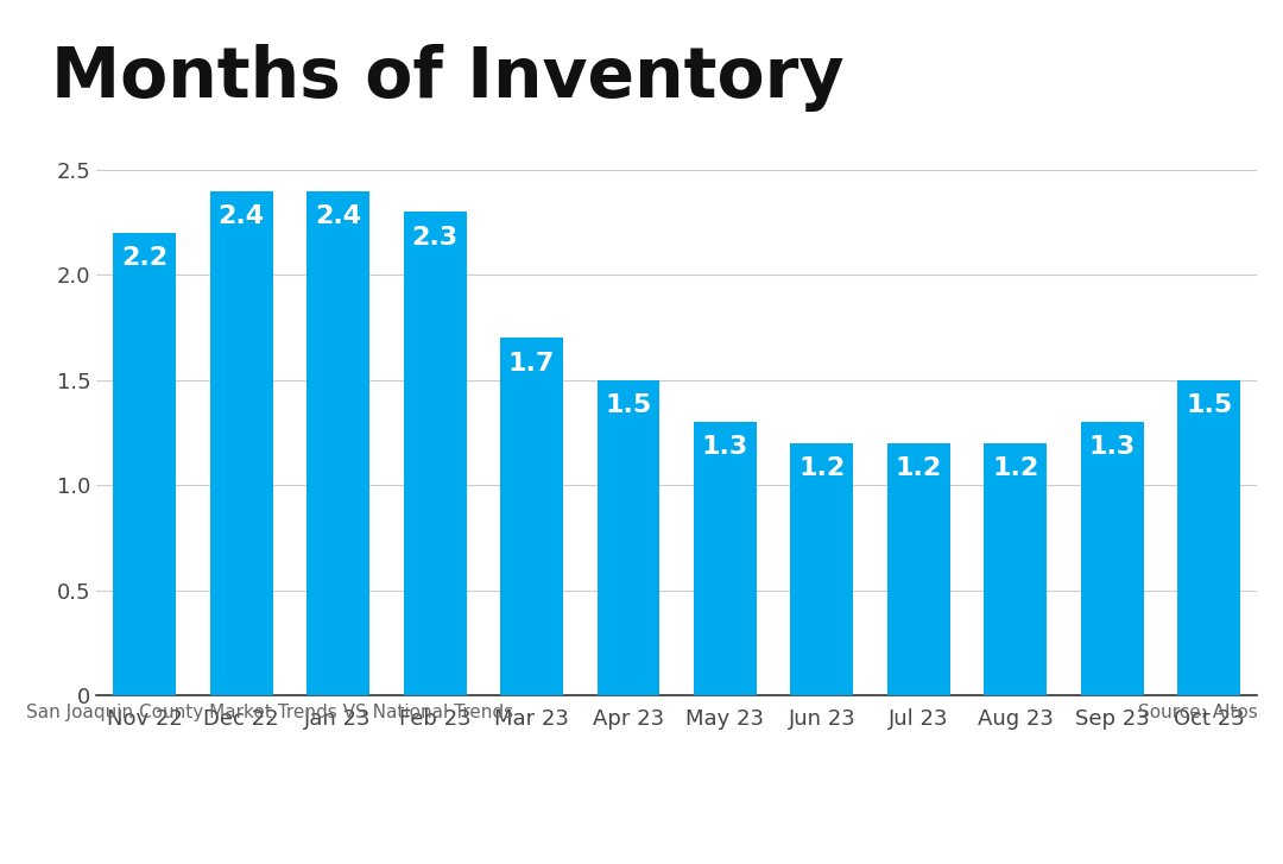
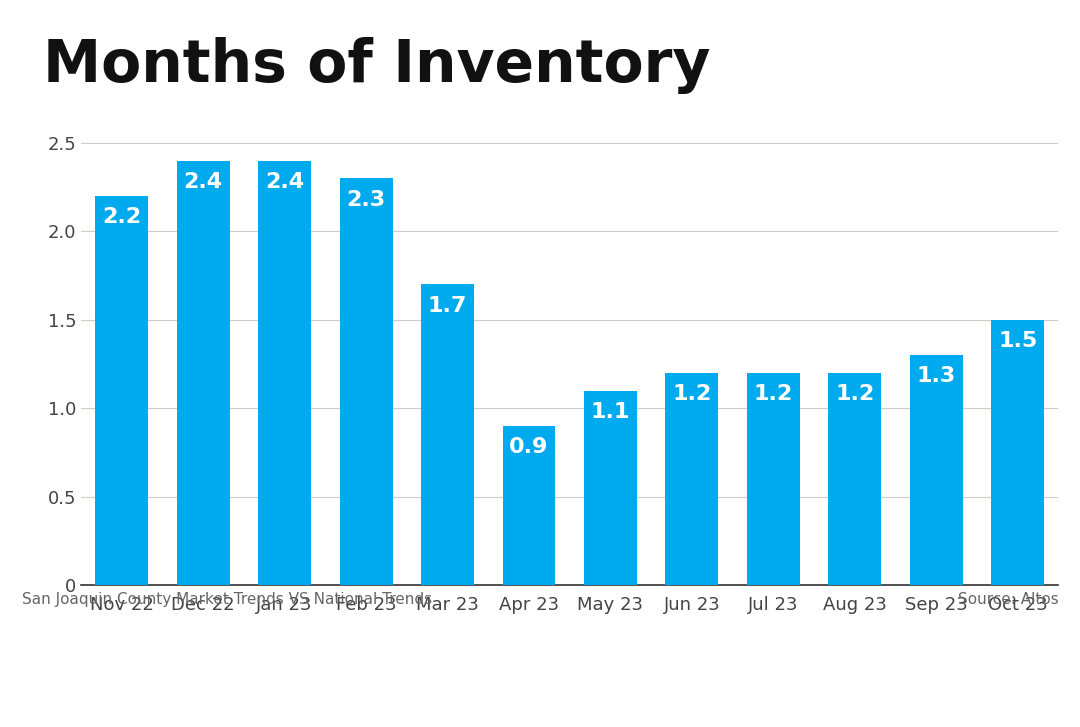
Apr 23: 1.5 -> 0.9
May 23: 1.3 -> 1.1
